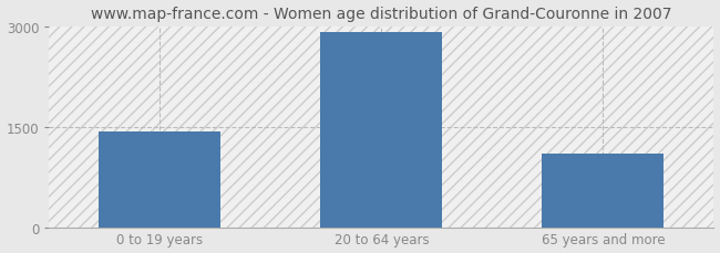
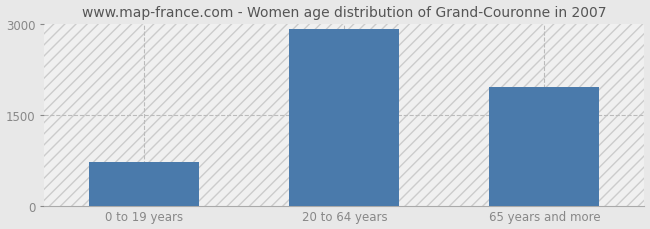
0 to 19 years: 1430 -> 720
65 years and more: 1100 -> 1960
